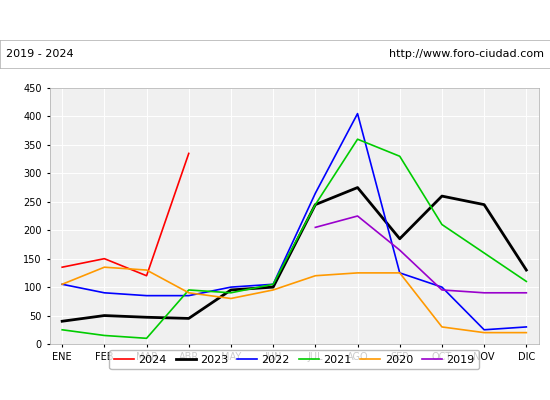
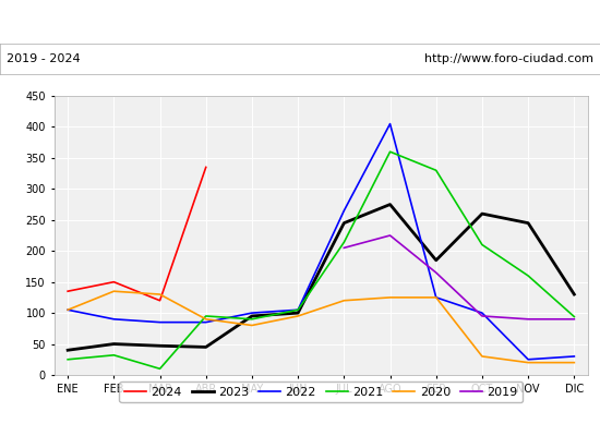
2021/FEB: 15 -> 32
2021/JUL: 245 -> 214
2021/DIC: 110 -> 94
